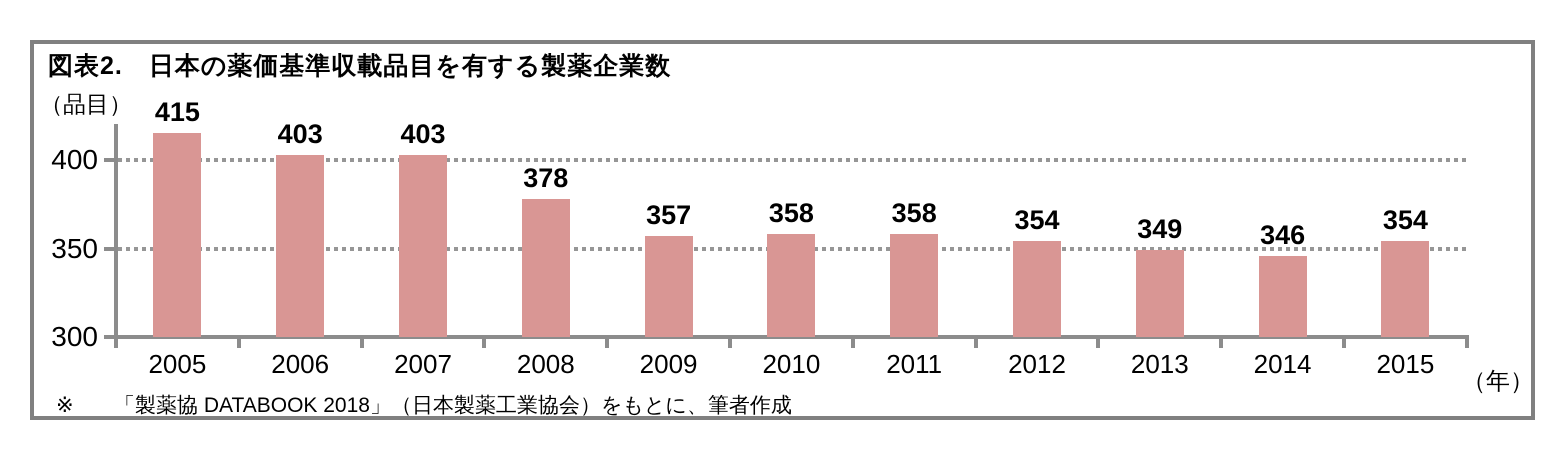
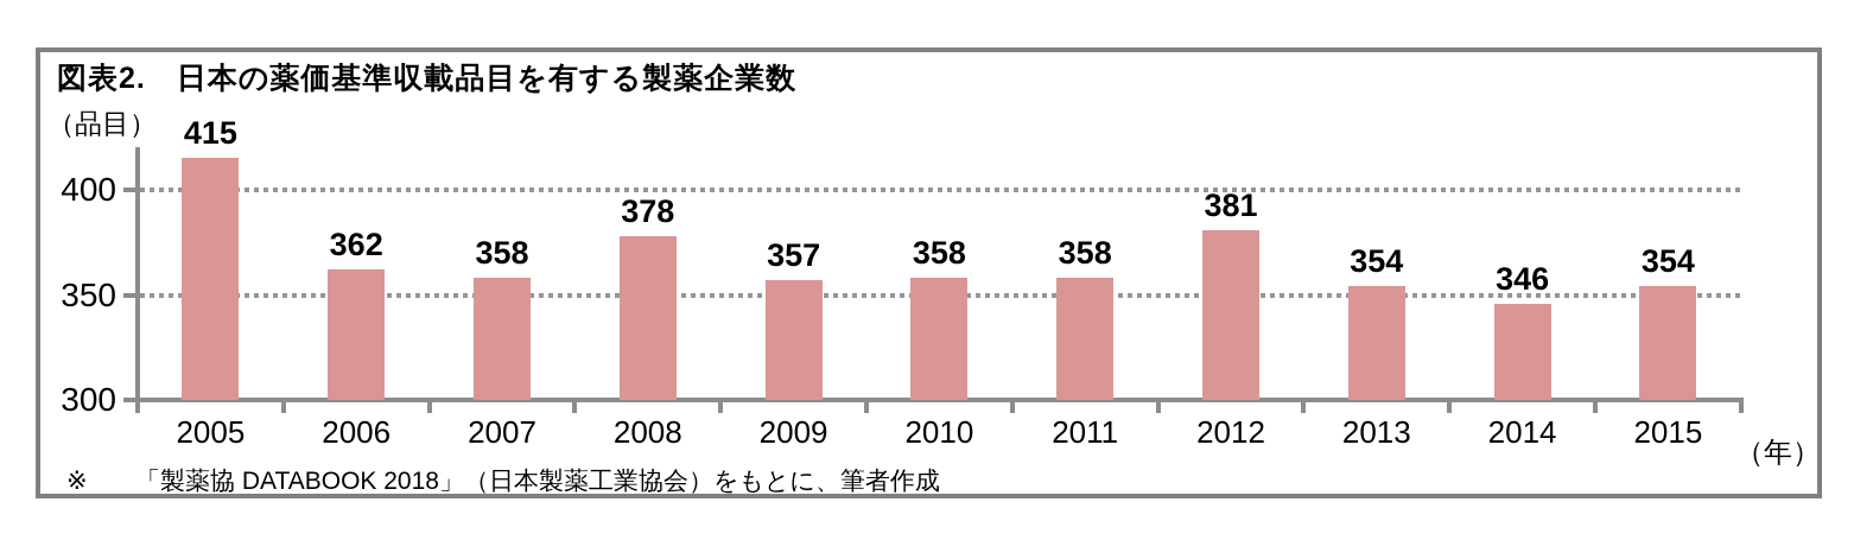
2006: 403 -> 362
2007: 403 -> 358
2012: 354 -> 381
2013: 349 -> 354
